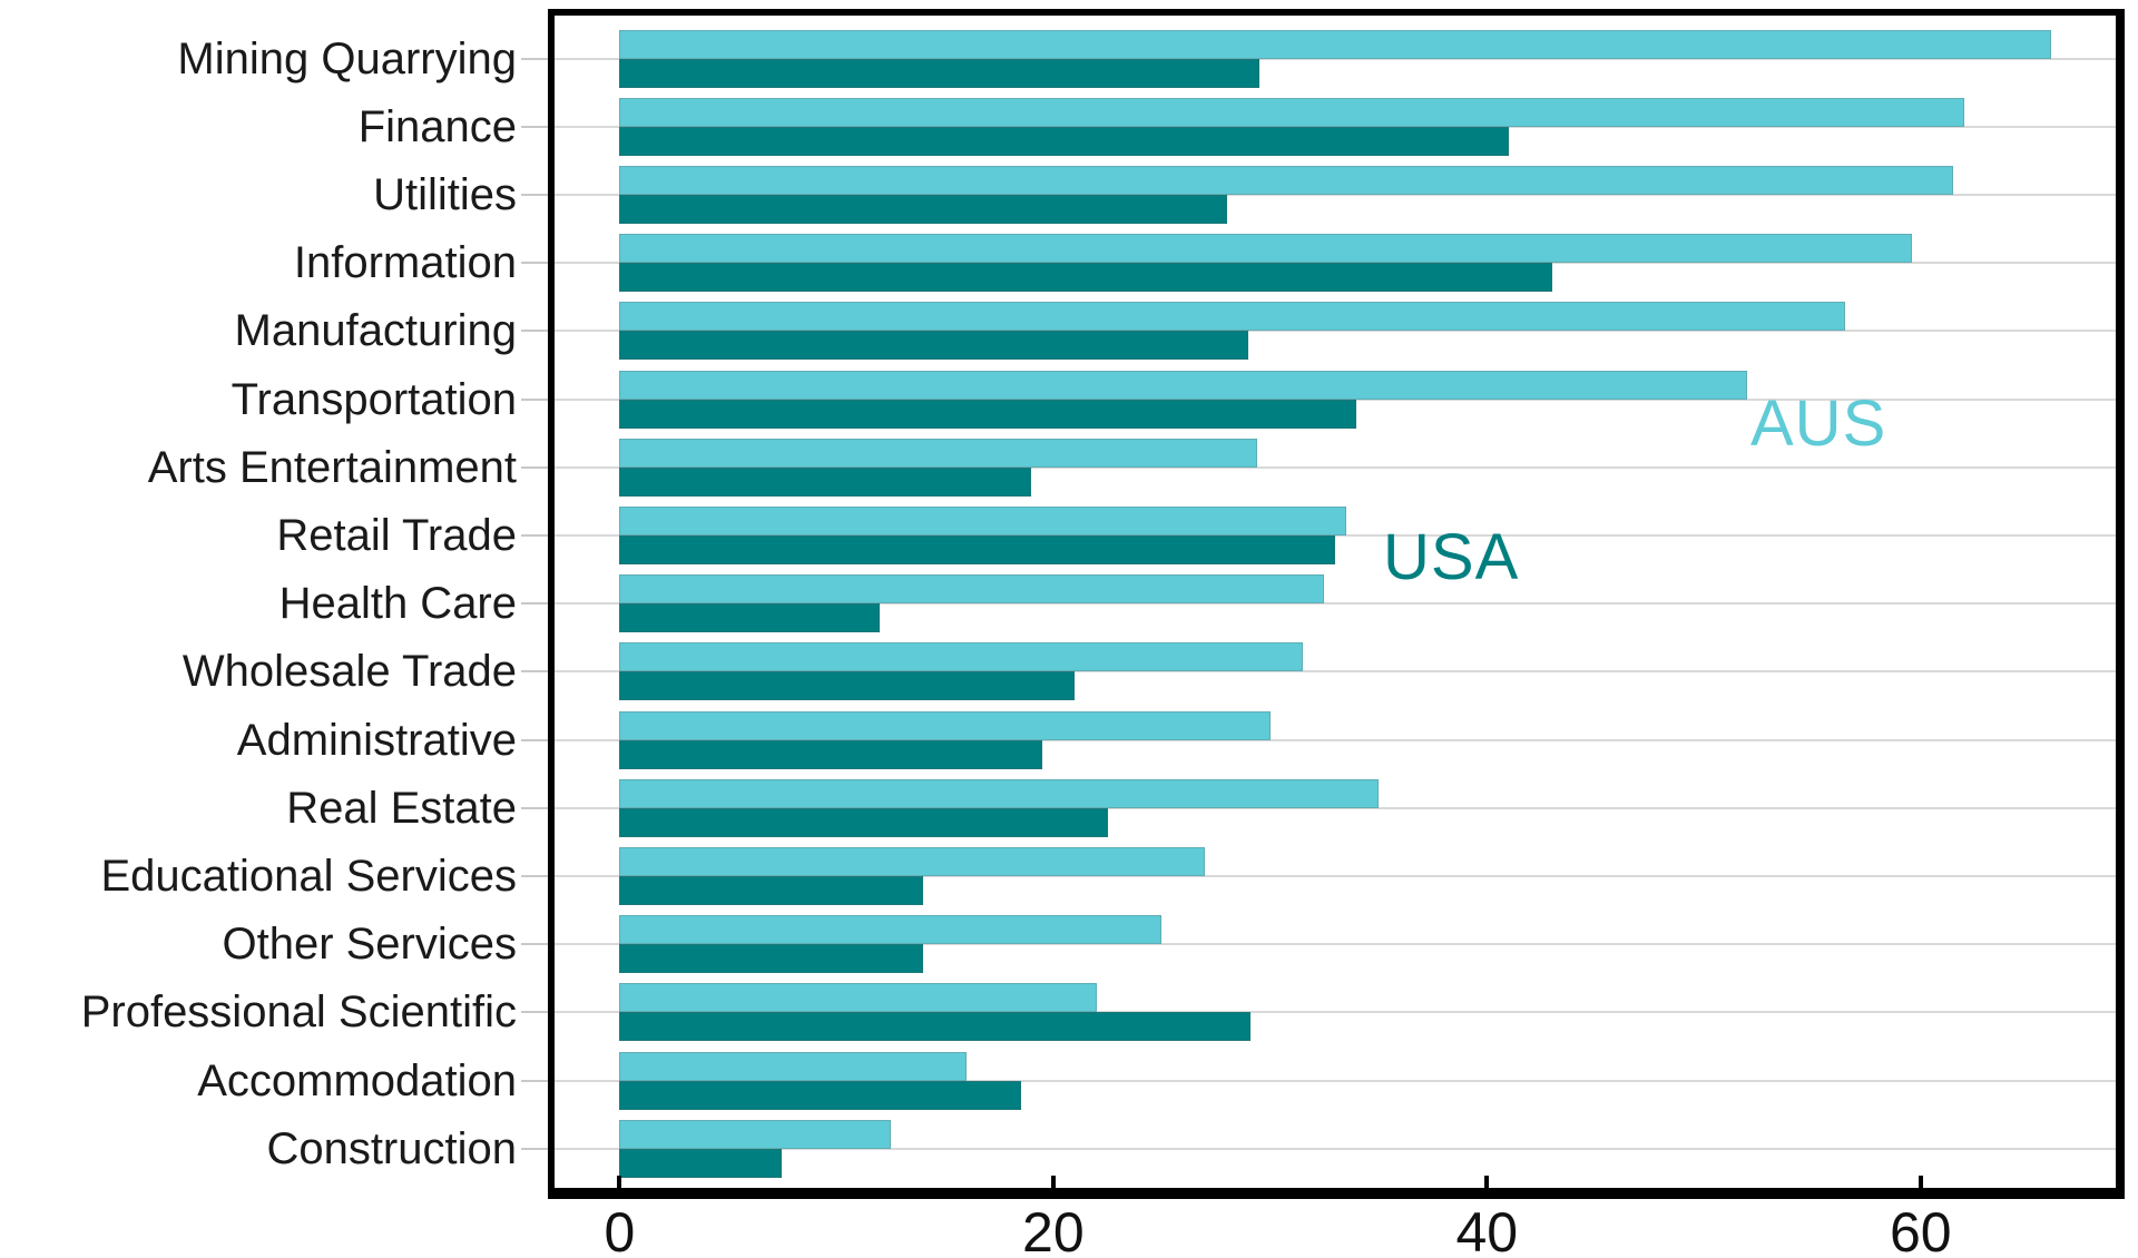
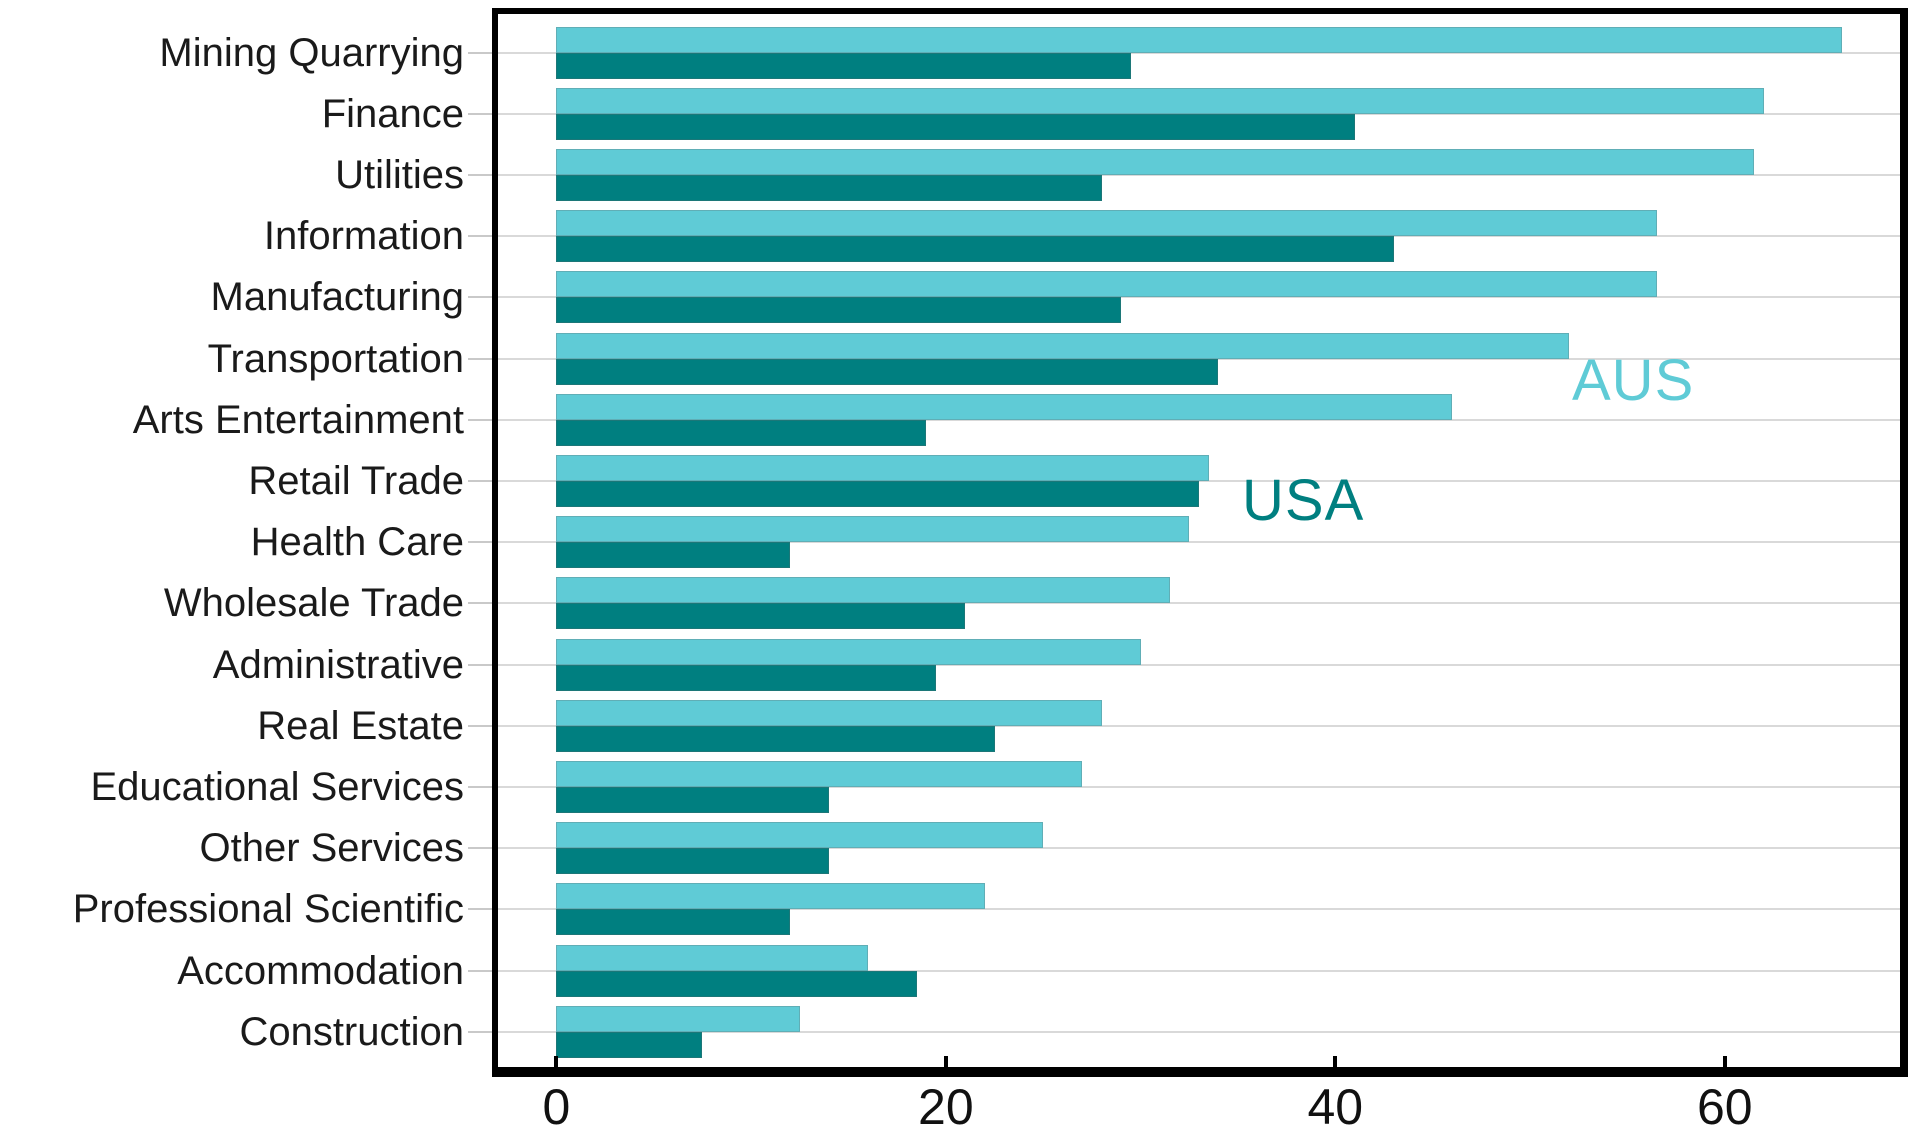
AUS/Information: 59.6 -> 56.5
AUS/Arts Entertainment: 29.4 -> 46.0
AUS/Real Estate: 35.0 -> 28.0
USA/Professional Scientific: 29.1 -> 12.0
